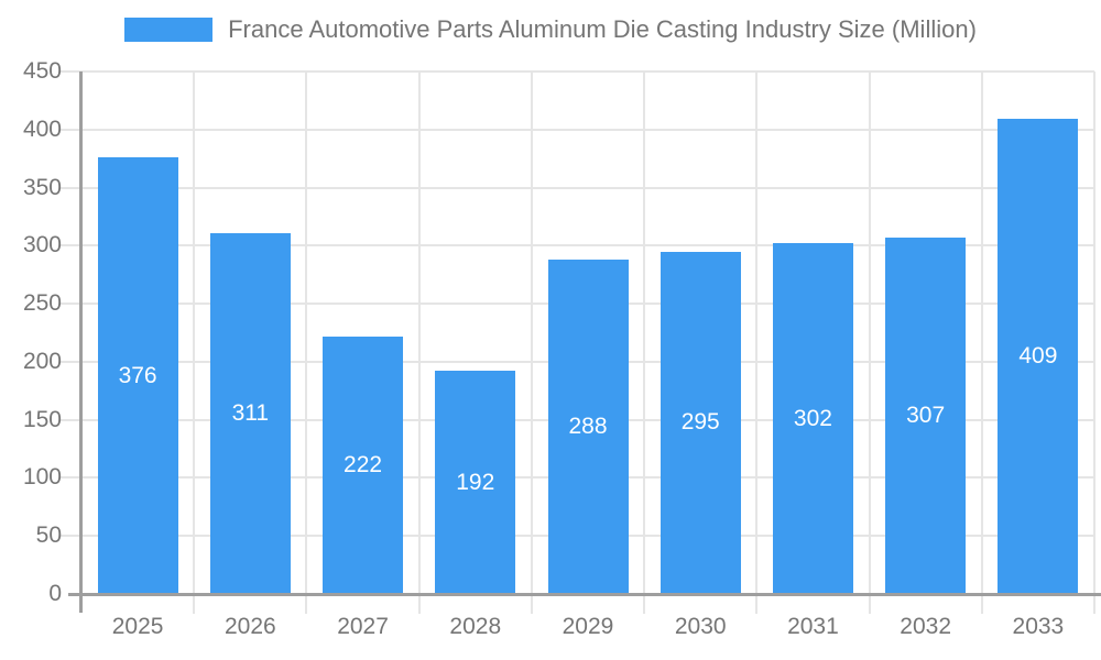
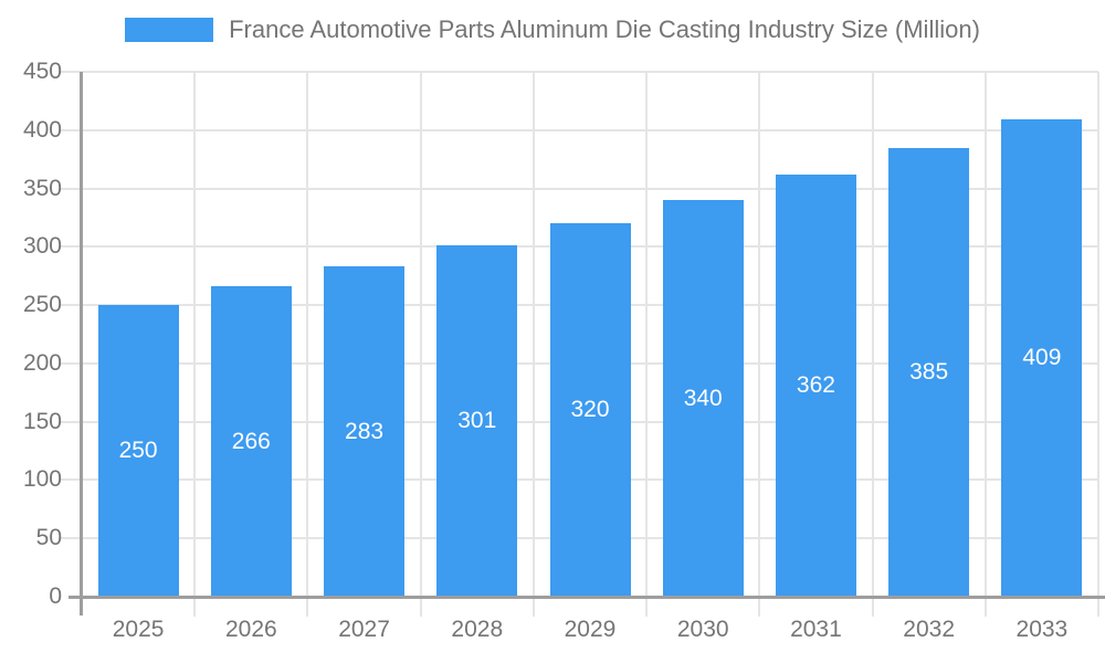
2025: 376 -> 250
2026: 311 -> 266
2027: 222 -> 283
2028: 192 -> 301
2029: 288 -> 320
2030: 295 -> 340
2031: 302 -> 362
2032: 307 -> 385
